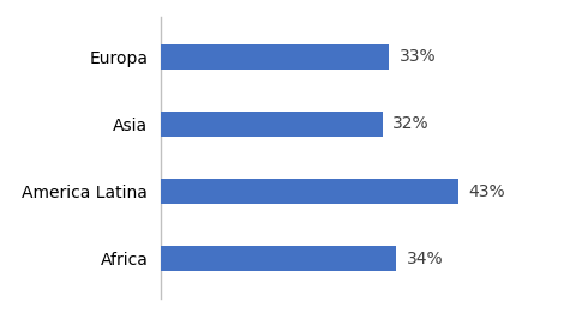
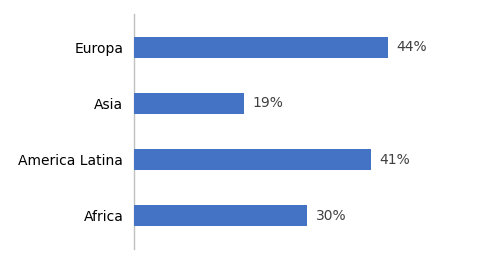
Europa: 33% -> 44%
Asia: 32% -> 19%
America Latina: 43% -> 41%
Africa: 34% -> 30%
